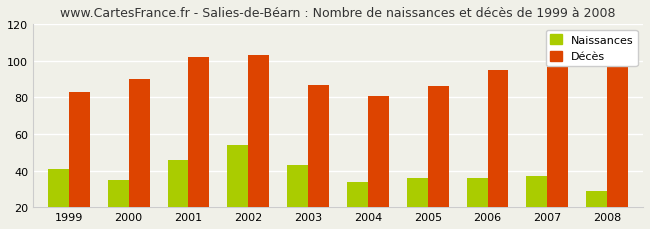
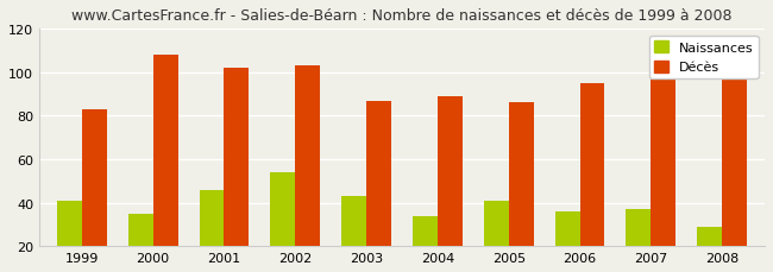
Décès/2000: 90 -> 108
Décès/2004: 81 -> 89
Naissances/2005: 36 -> 41
